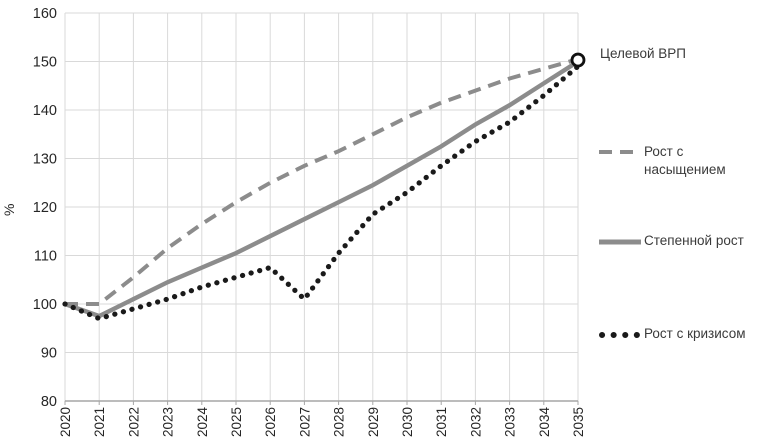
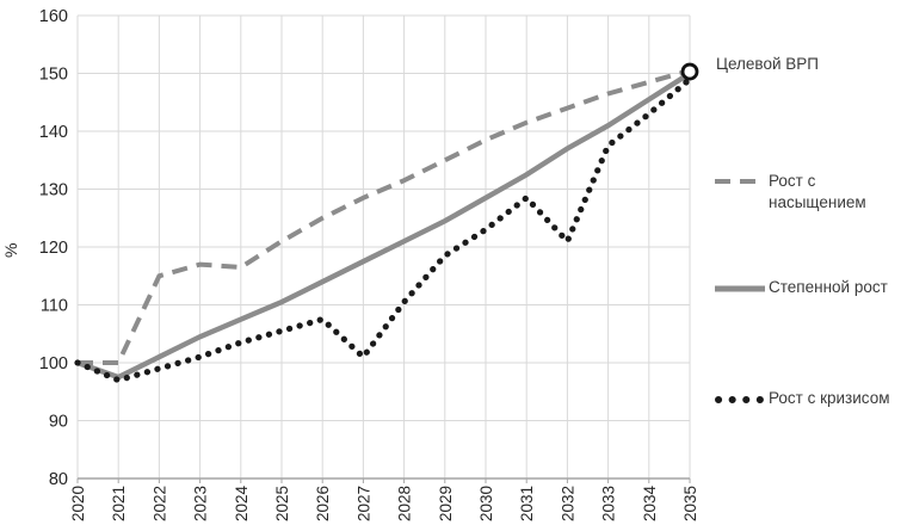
Рост с насыщением/2022: 106 -> 115
Рост с насыщением/2023: 112 -> 117
Рост с кризисом/2032: 134 -> 121
